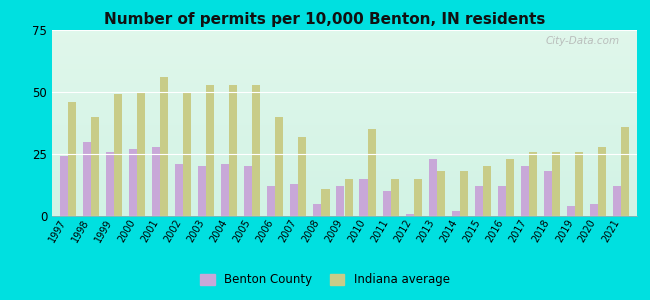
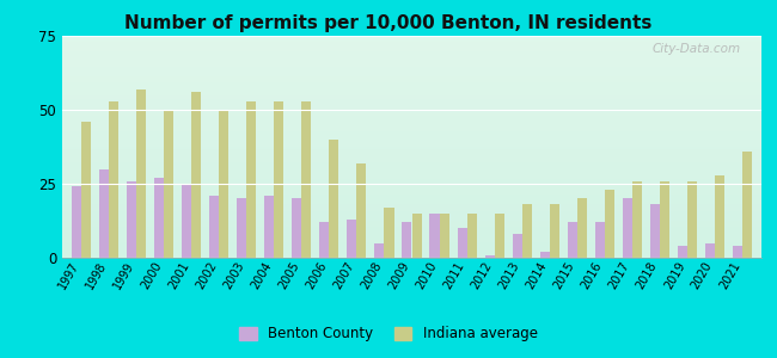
Indiana average/1998: 40 -> 53
Indiana average/1999: 49 -> 57
Benton County/2001: 28 -> 25
Indiana average/2008: 11 -> 17
Indiana average/2010: 35 -> 15
Benton County/2013: 23 -> 8
Benton County/2021: 12 -> 4
